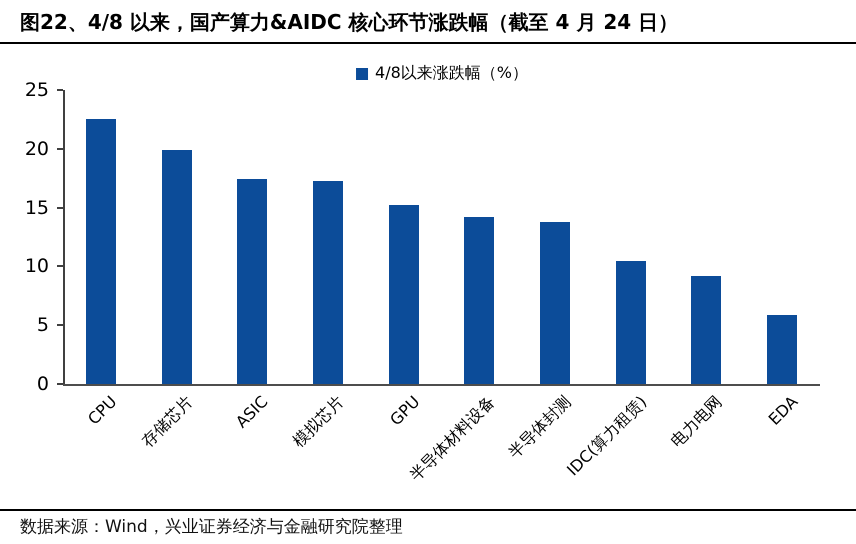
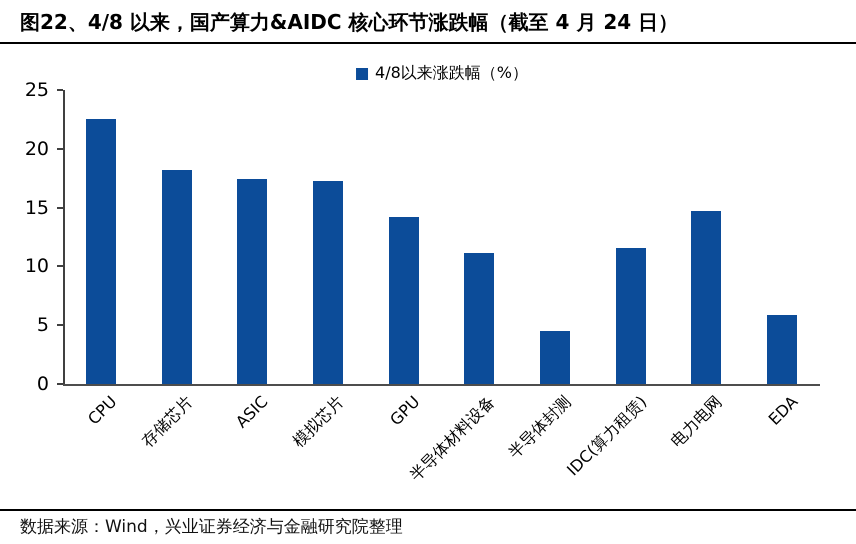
存储芯片: 19.9 -> 18.2
GPU: 15.2 -> 14.2
半导体材料设备: 14.2 -> 11.1
半导体封测: 13.8 -> 4.5
IDC(算力租赁): 10.5 -> 11.6
电力电网: 9.2 -> 14.7
